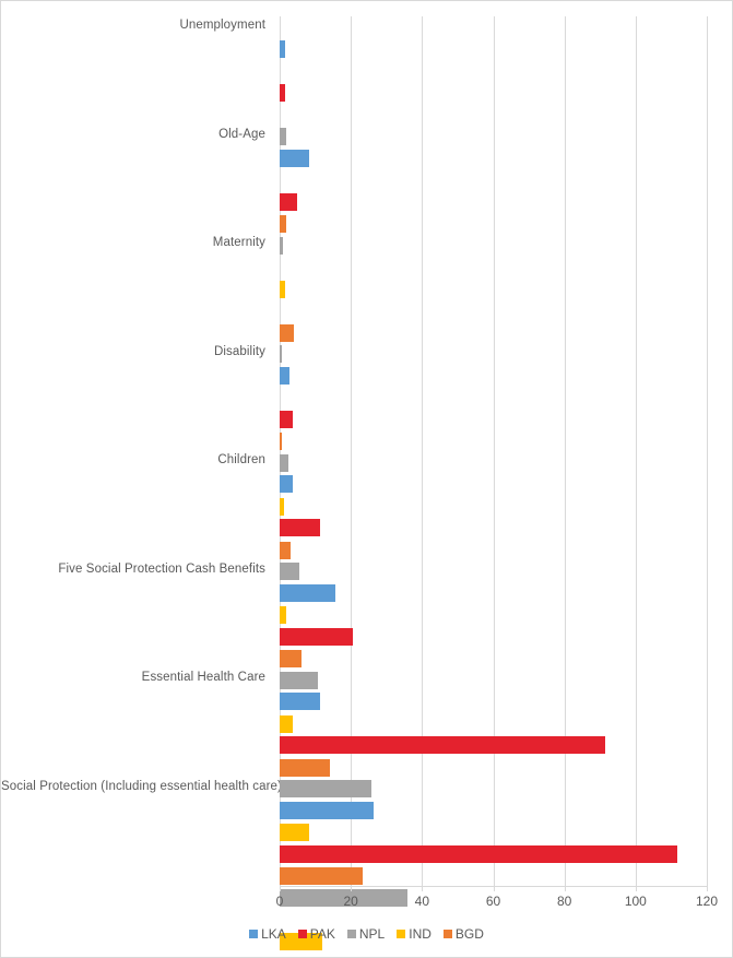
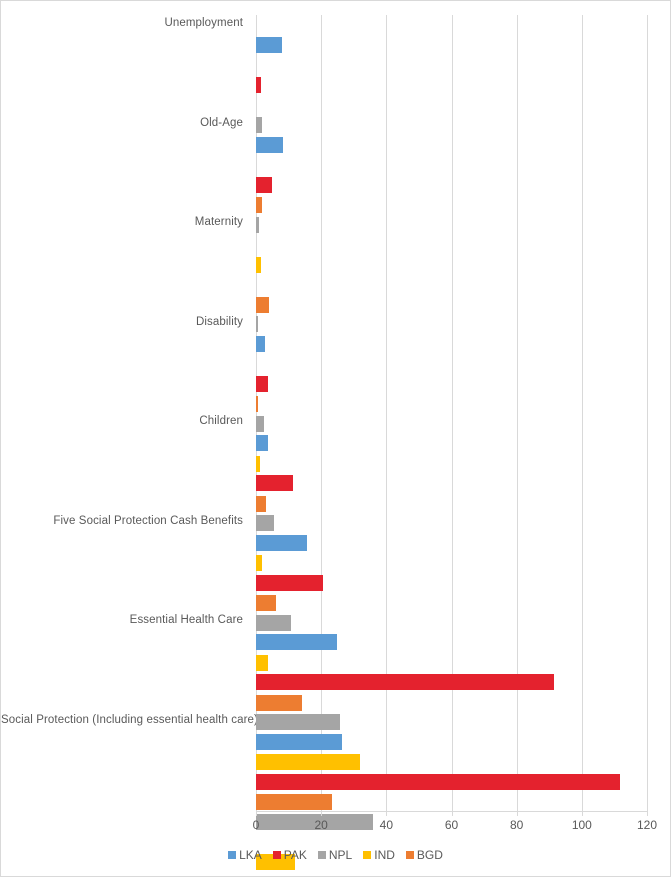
LKA/Unemployment: 2 -> 8
LKA/Essential Health Care: 11 -> 25
IND/Essential Health Care: 8 -> 32
